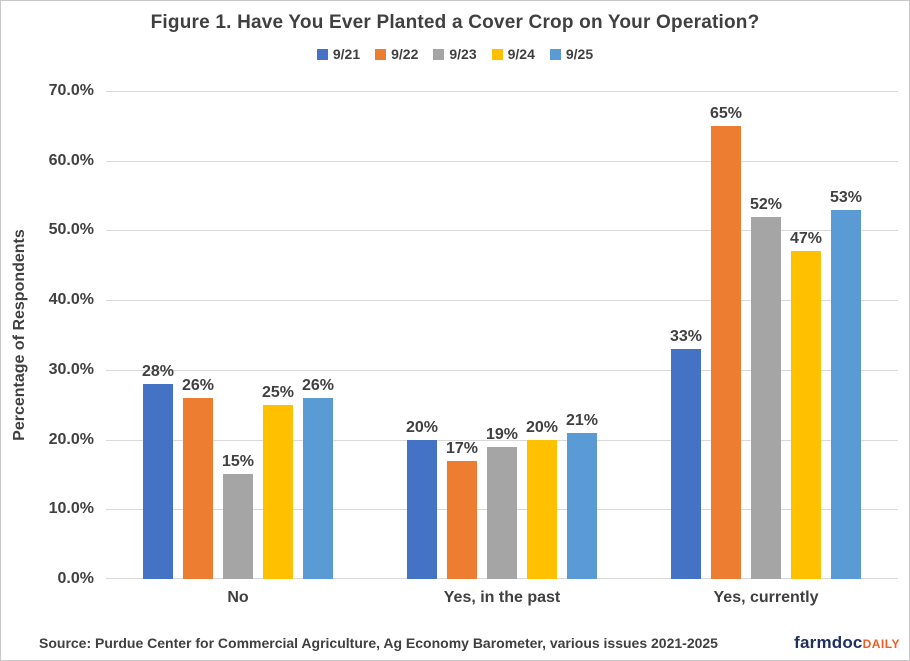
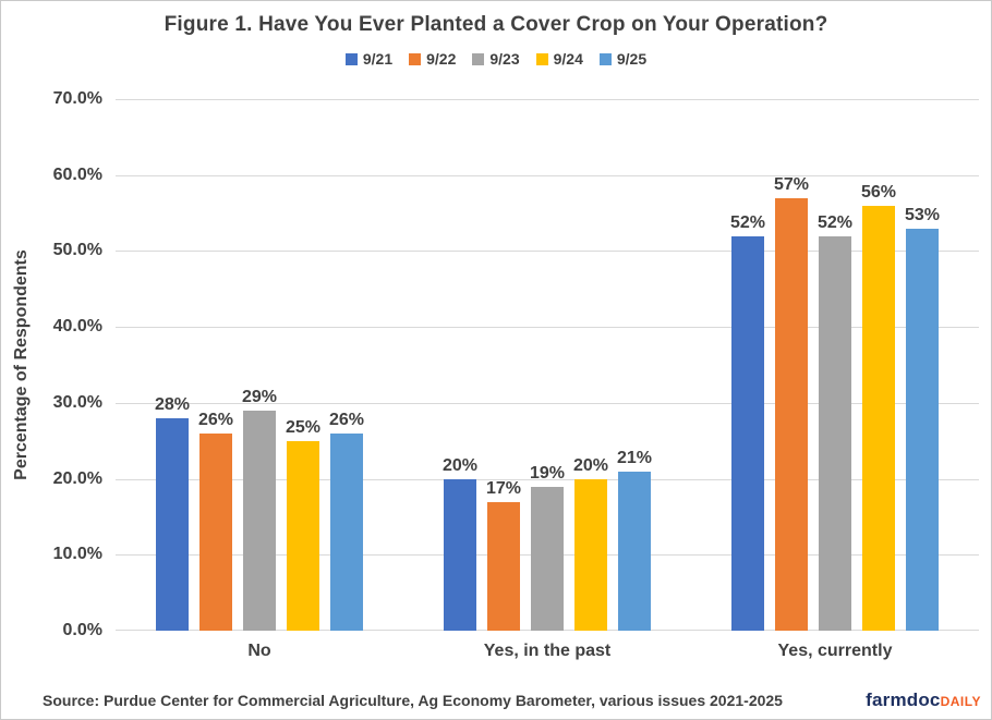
9/23/No: 15% -> 29%
9/21/Yes, currently: 33% -> 52%
9/22/Yes, currently: 65% -> 57%
9/24/Yes, currently: 47% -> 56%
